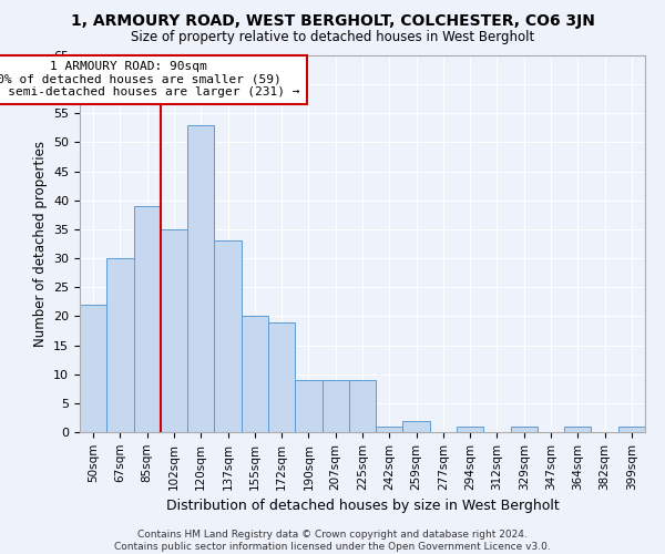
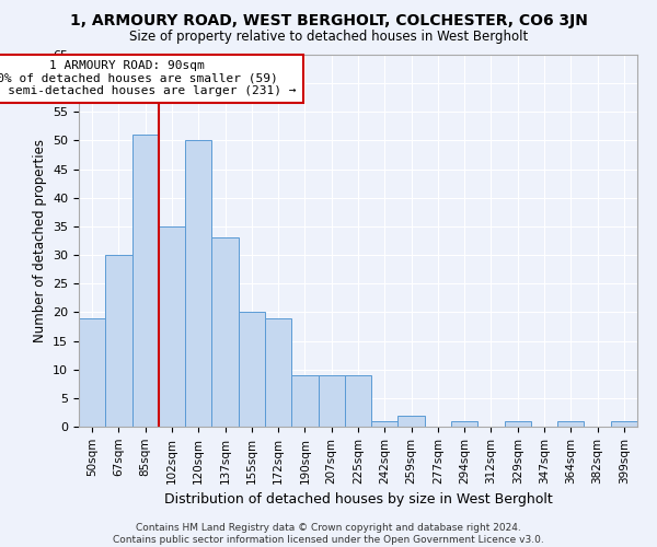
50sqm: 22 -> 19
85sqm: 39 -> 51
120sqm: 53 -> 50
